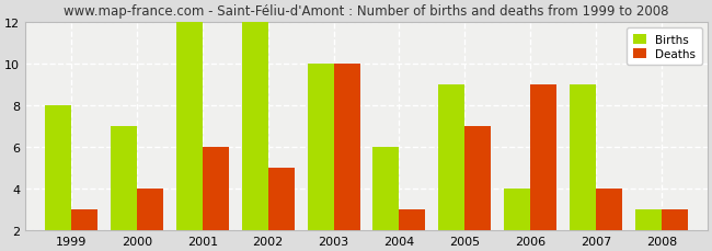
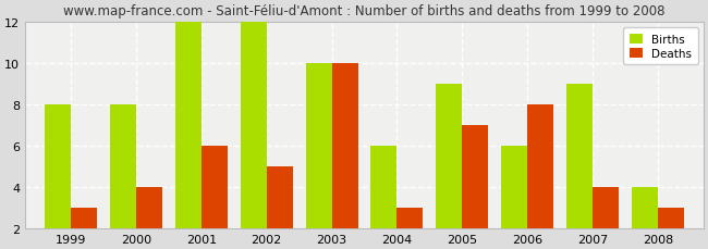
Births/2000: 7 -> 8
Births/2006: 4 -> 6
Deaths/2006: 9 -> 8
Births/2008: 3 -> 4
